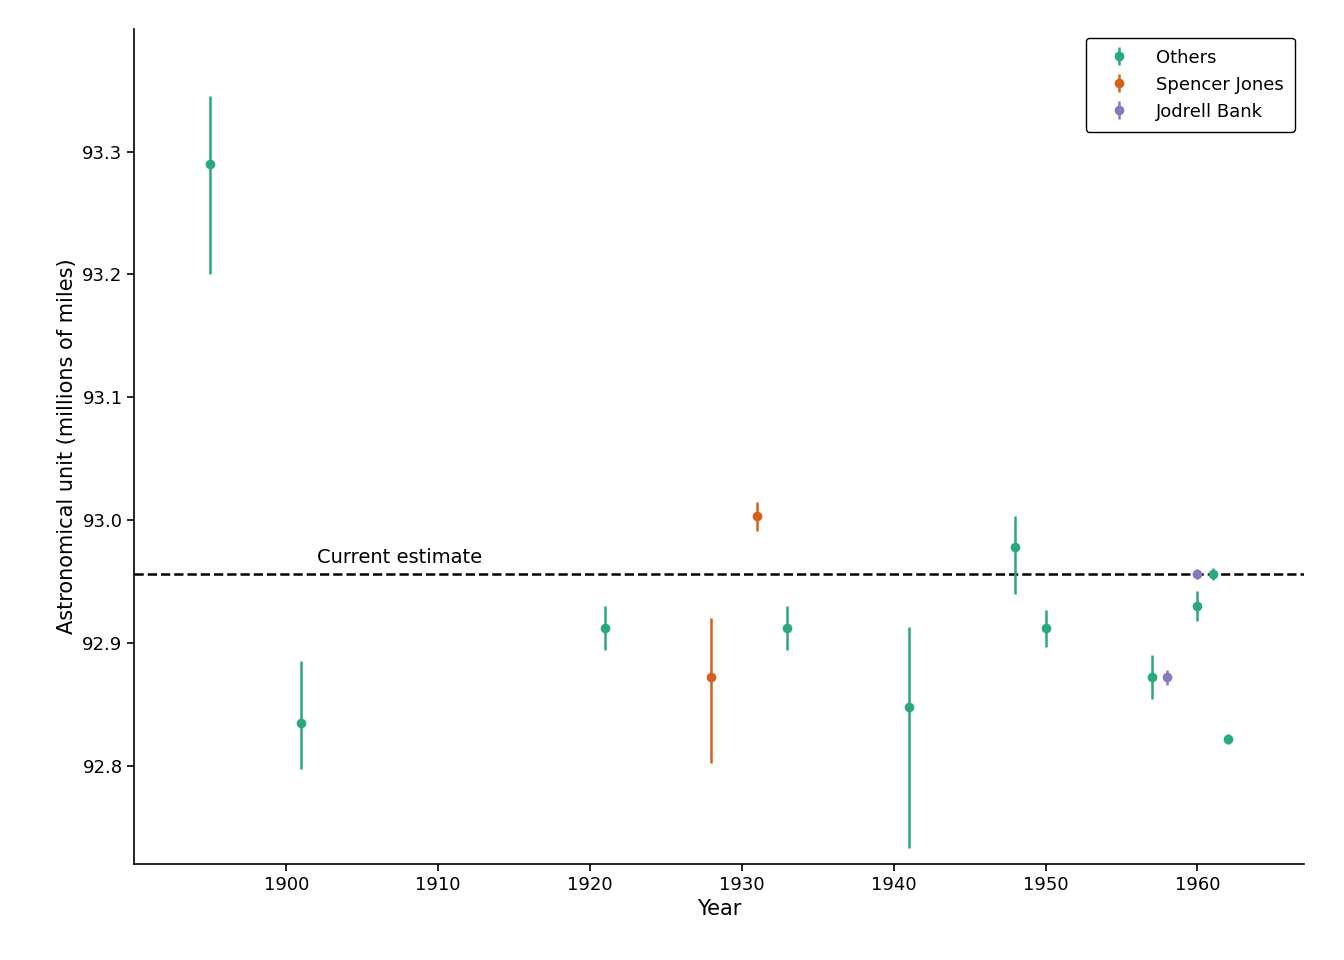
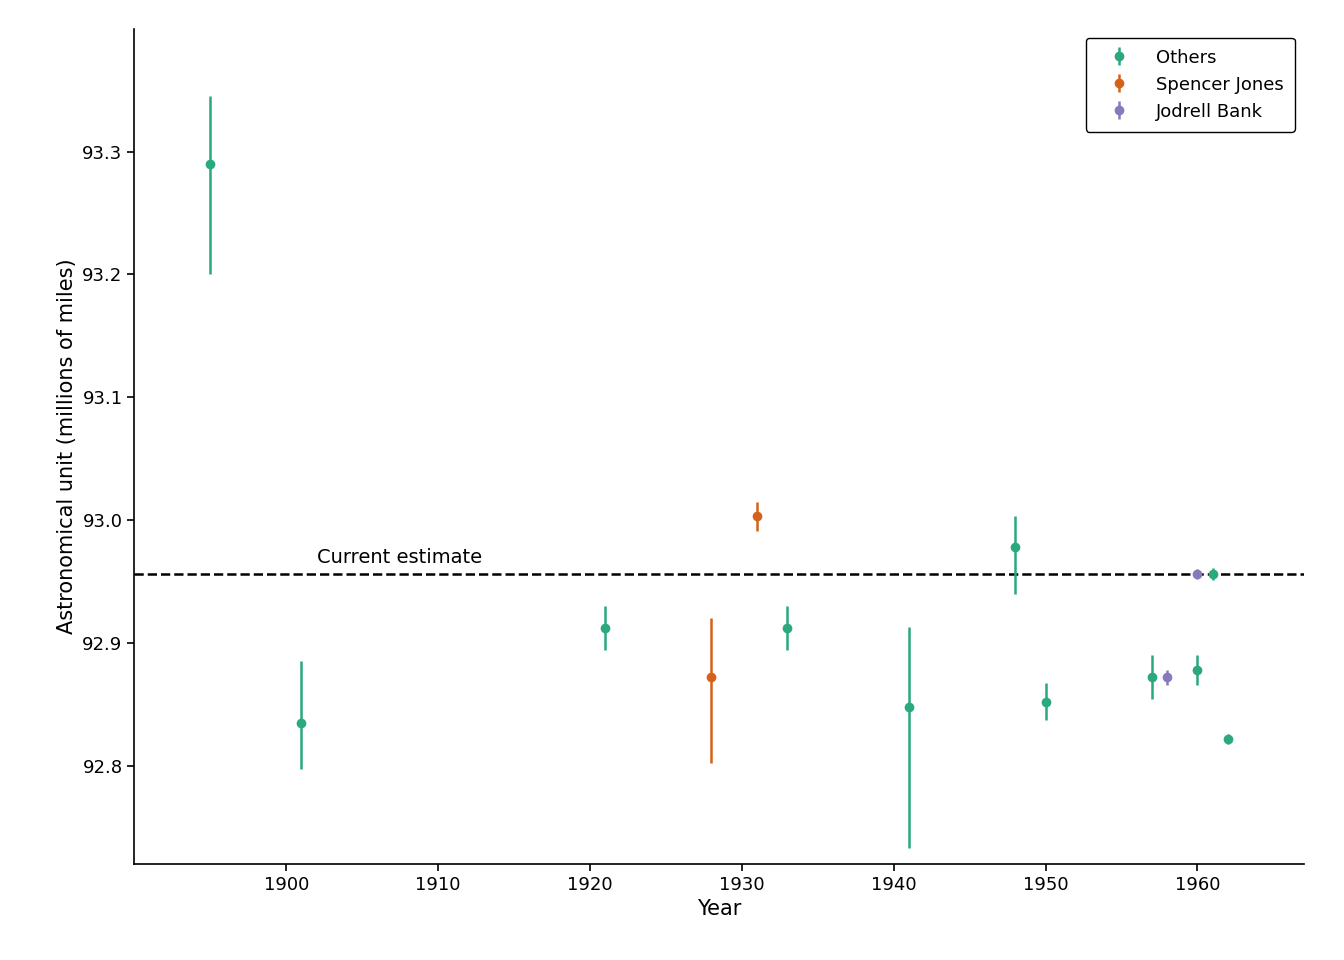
1950: 92.912 -> 92.852
1960: 92.930 -> 92.878
